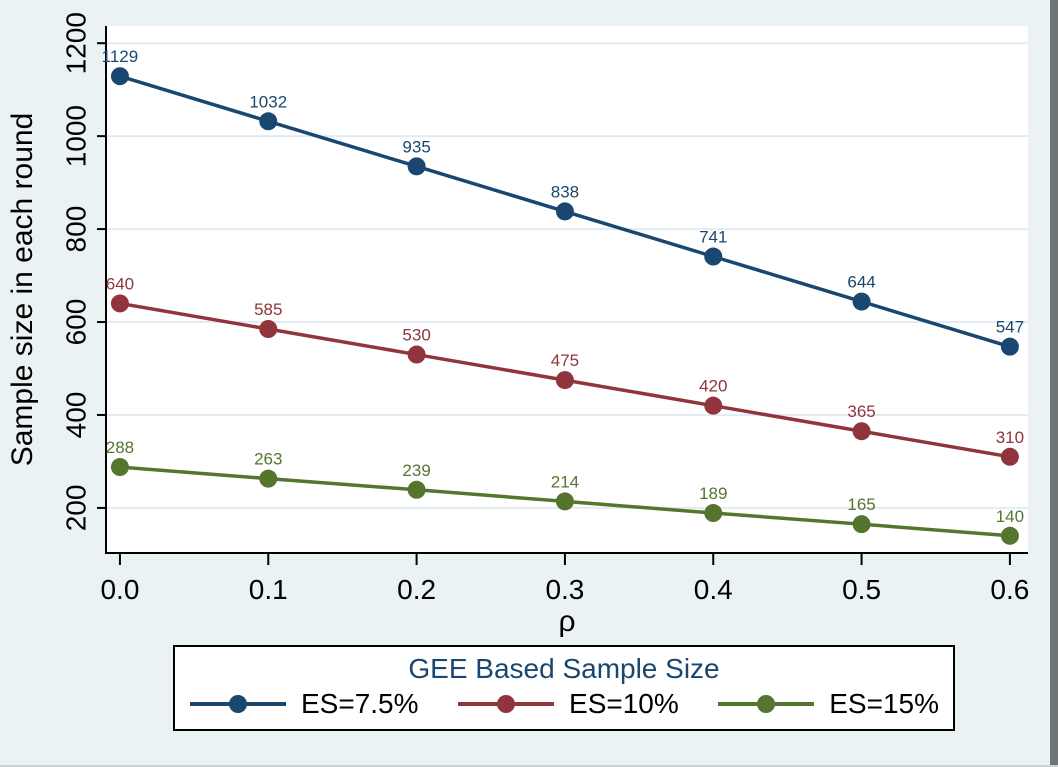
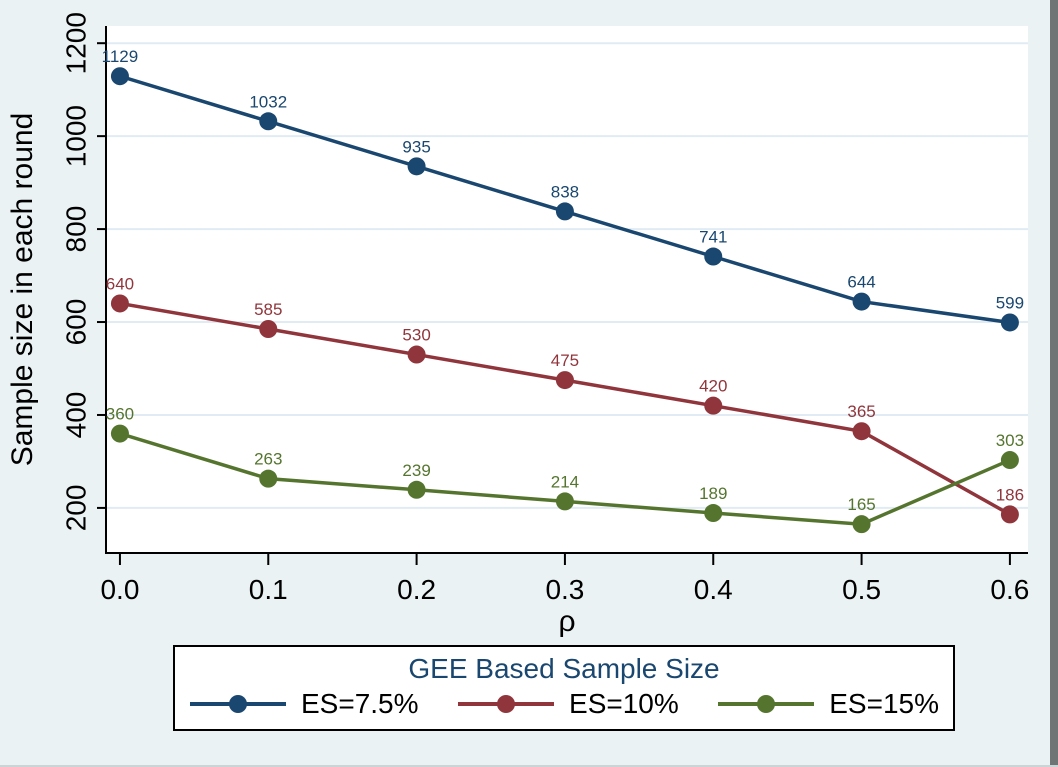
ES=15%/0.0: 288 -> 360
ES=7.5%/0.6: 547 -> 599
ES=10%/0.6: 310 -> 186
ES=15%/0.6: 140 -> 303
